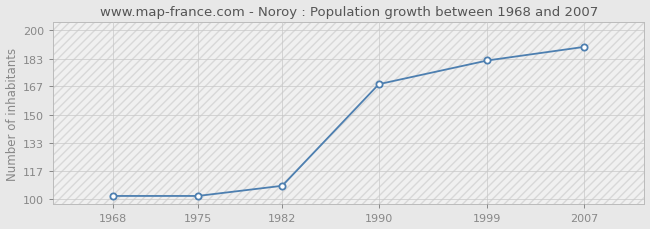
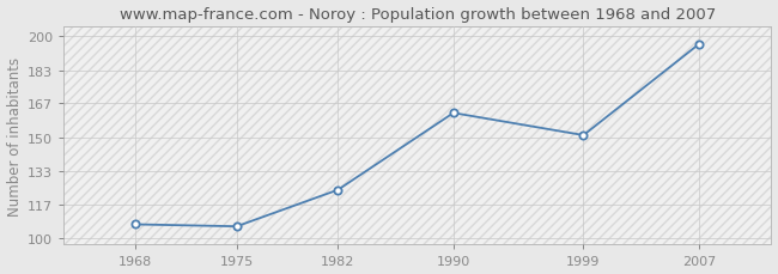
1968: 102 -> 107
1975: 102 -> 106
1982: 108 -> 124
1990: 168 -> 162
1999: 182 -> 151
2007: 190 -> 196
